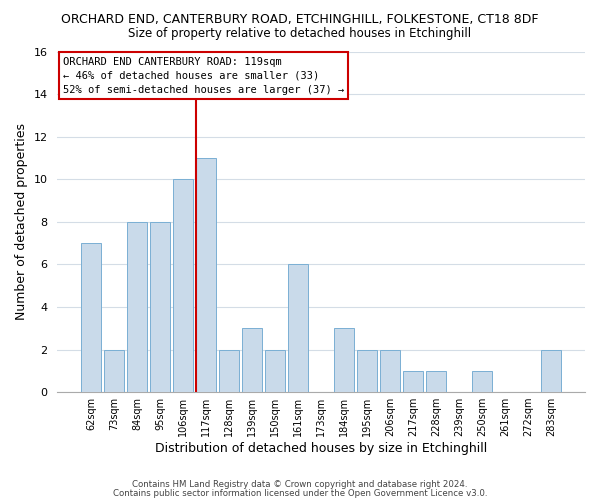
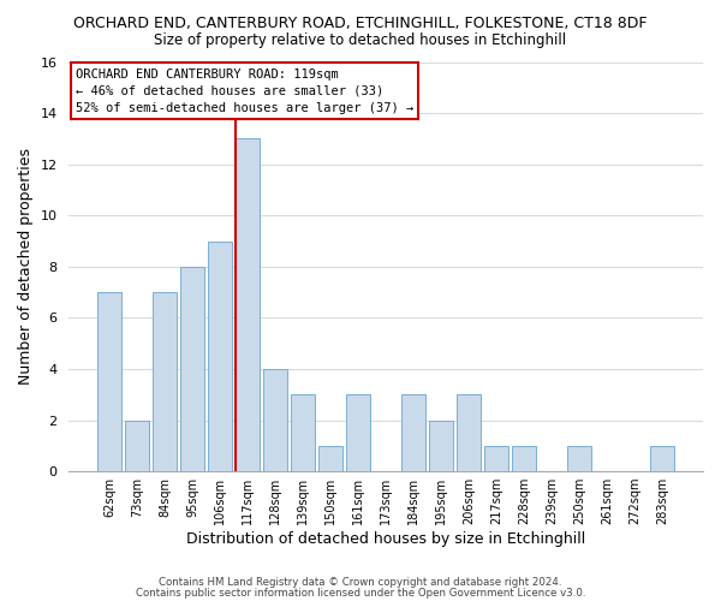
84sqm: 8 -> 7
106sqm: 10 -> 9
117sqm: 11 -> 13
128sqm: 2 -> 4
150sqm: 2 -> 1
161sqm: 6 -> 3
206sqm: 2 -> 3
283sqm: 2 -> 1
